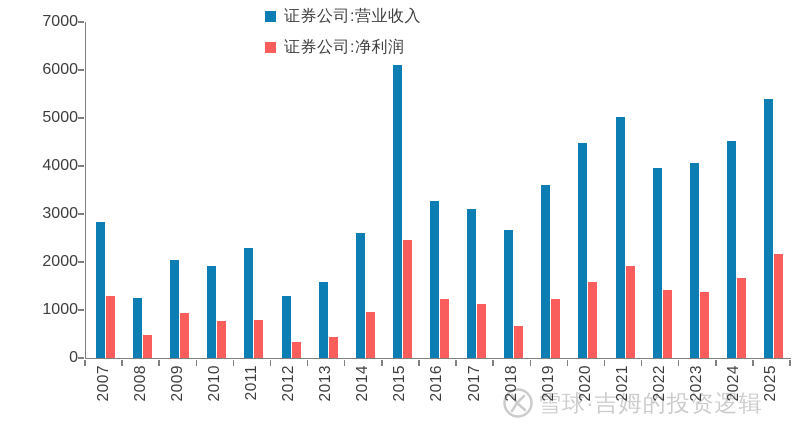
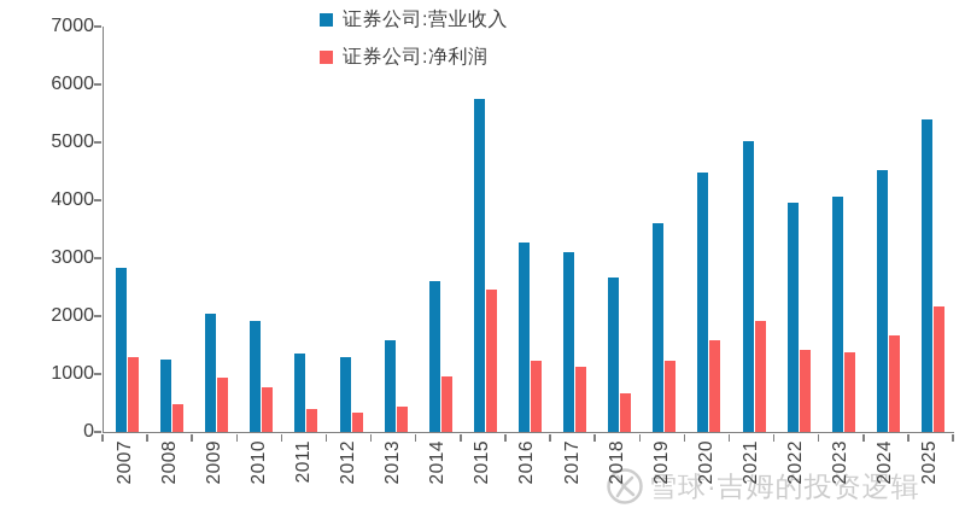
证券公司:营业收入/2011: 2300 -> 1400
证券公司:净利润/2011: 800 -> 400
证券公司:营业收入/2015: 6100 -> 5800
